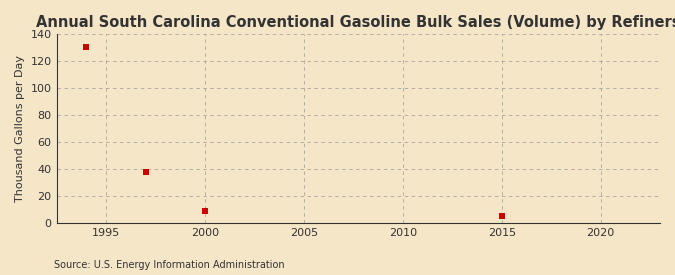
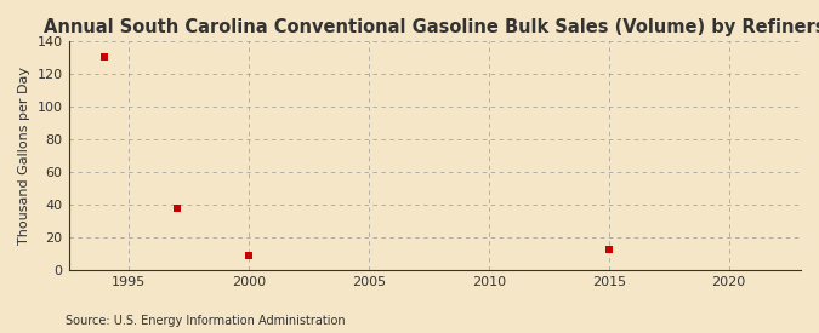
2015: 5 -> 13
